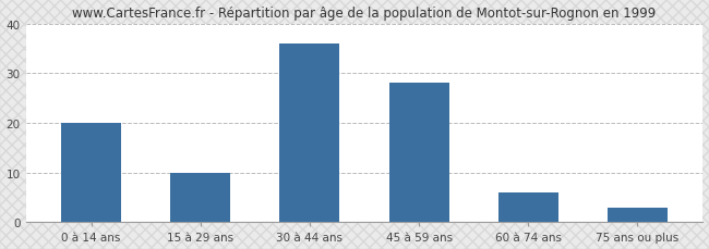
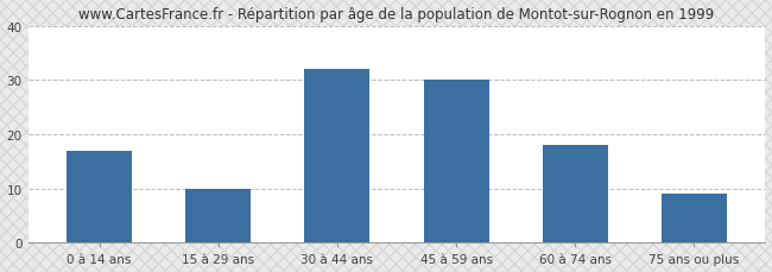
0 à 14 ans: 20 -> 17
30 à 44 ans: 36 -> 32
45 à 59 ans: 28 -> 30
60 à 74 ans: 6 -> 18
75 ans ou plus: 3 -> 9
